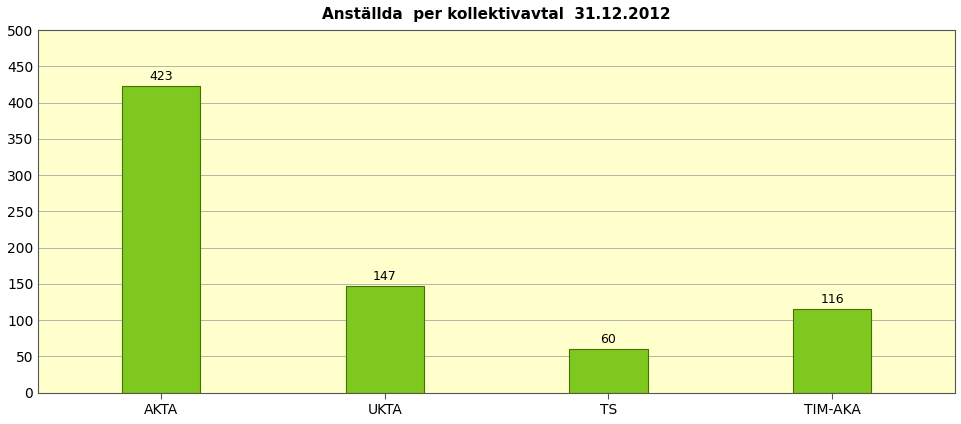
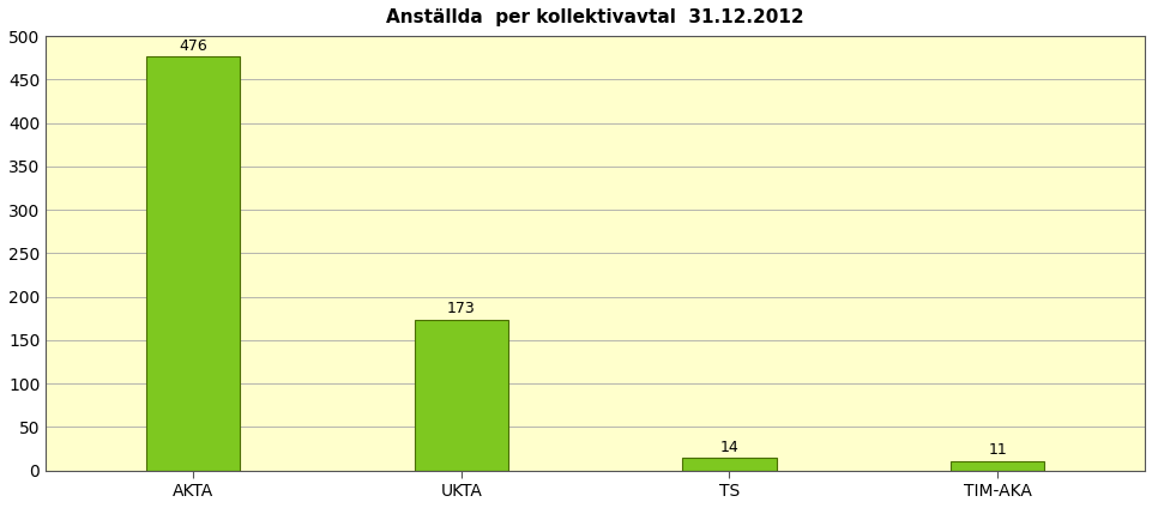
AKTA: 423 -> 476
UKTA: 147 -> 173
TS: 60 -> 14
TIM-AKA: 116 -> 11
